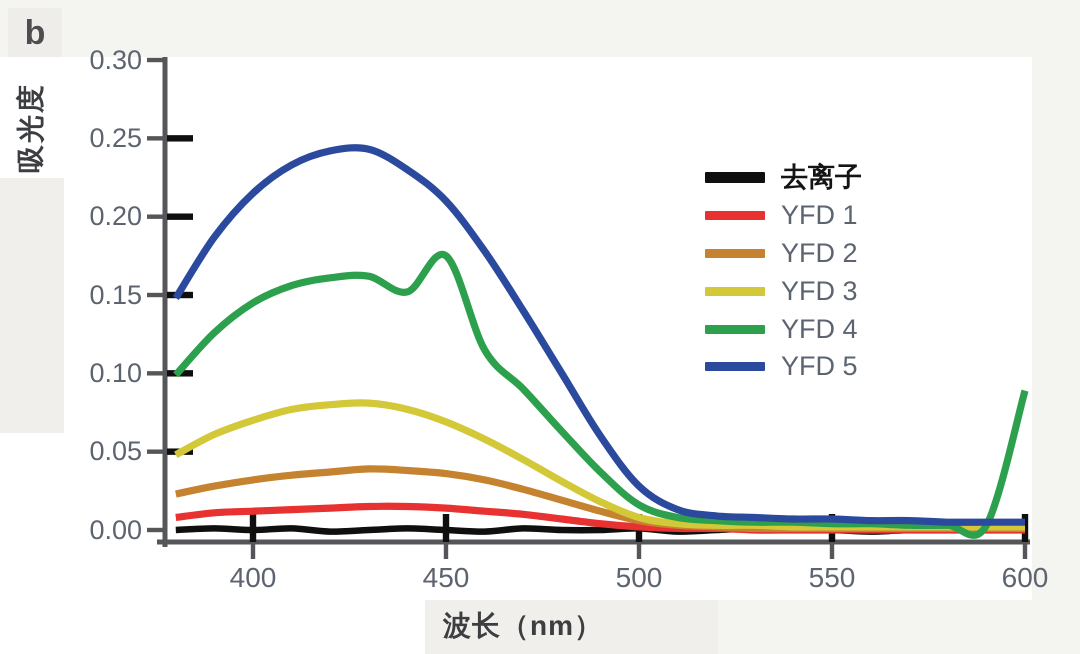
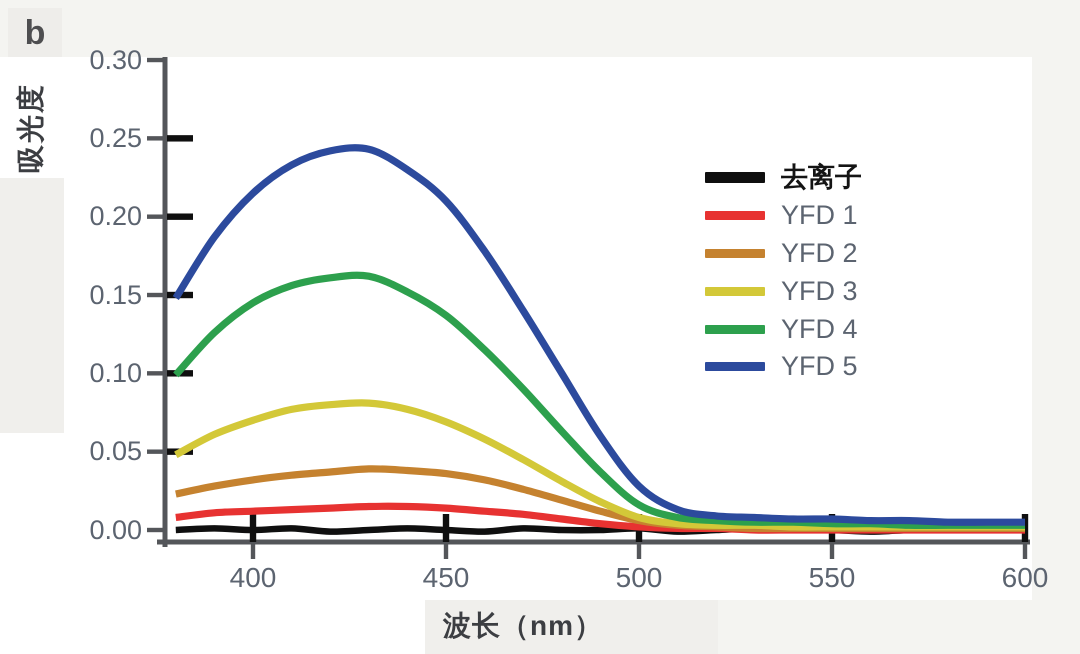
YFD 4/450: 0.175 -> 0.137
YFD 4/600: 0.089 -> 0.003
